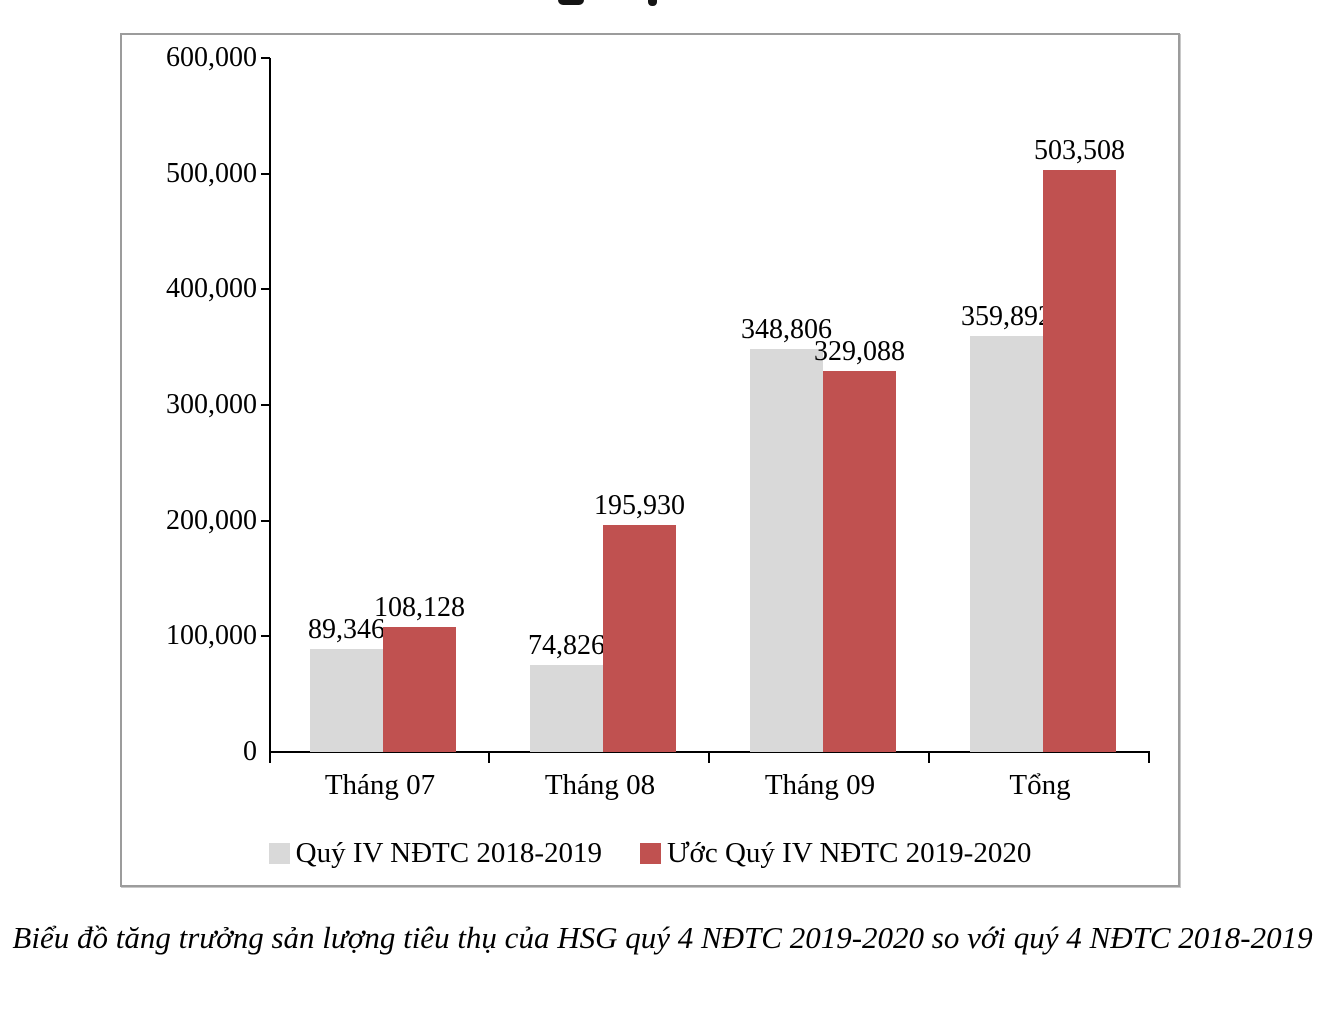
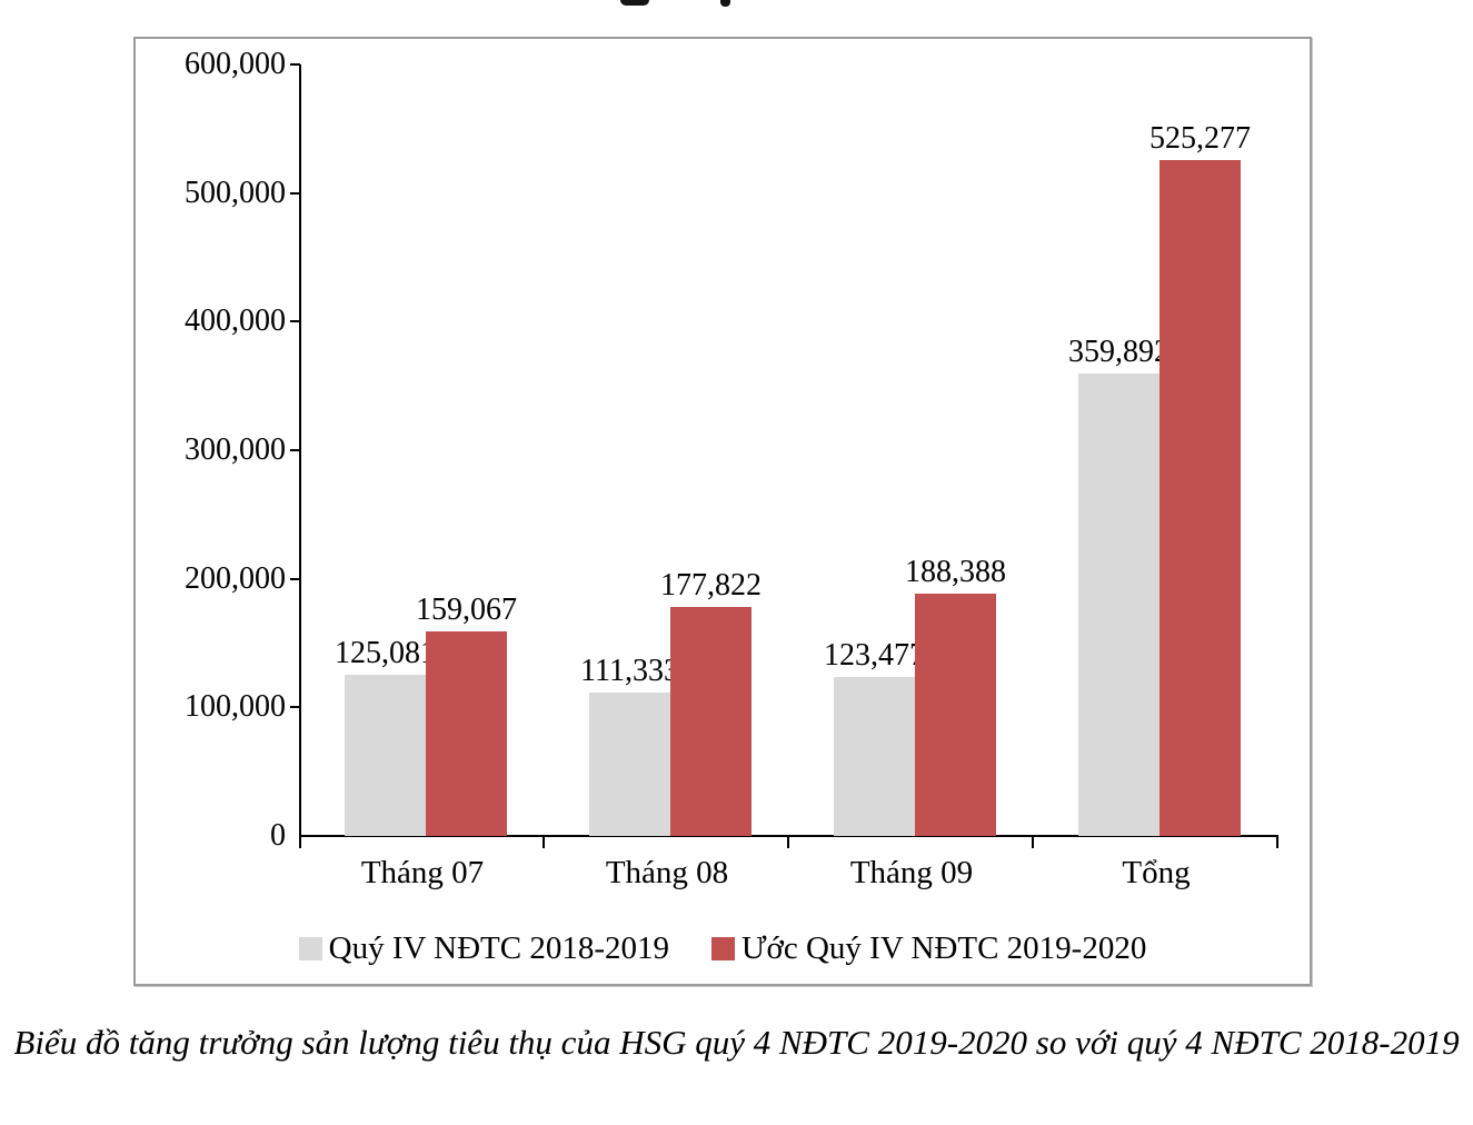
Quý IV NĐTC 2018-2019/Tháng 07: 89,346 -> 125,081
Ước Quý IV NĐTC 2019-2020/Tháng 07: 108,128 -> 159,067
Quý IV NĐTC 2018-2019/Tháng 08: 74,826 -> 111,333
Ước Quý IV NĐTC 2019-2020/Tháng 08: 195,930 -> 177,822
Quý IV NĐTC 2018-2019/Tháng 09: 348,806 -> 123,477
Ước Quý IV NĐTC 2019-2020/Tháng 09: 329,088 -> 188,388
Ước Quý IV NĐTC 2019-2020/Tổng: 503,508 -> 525,277
